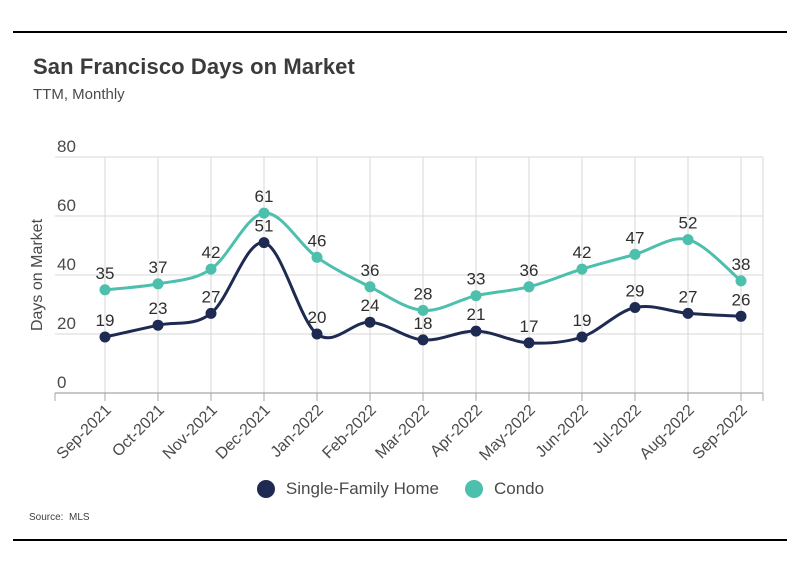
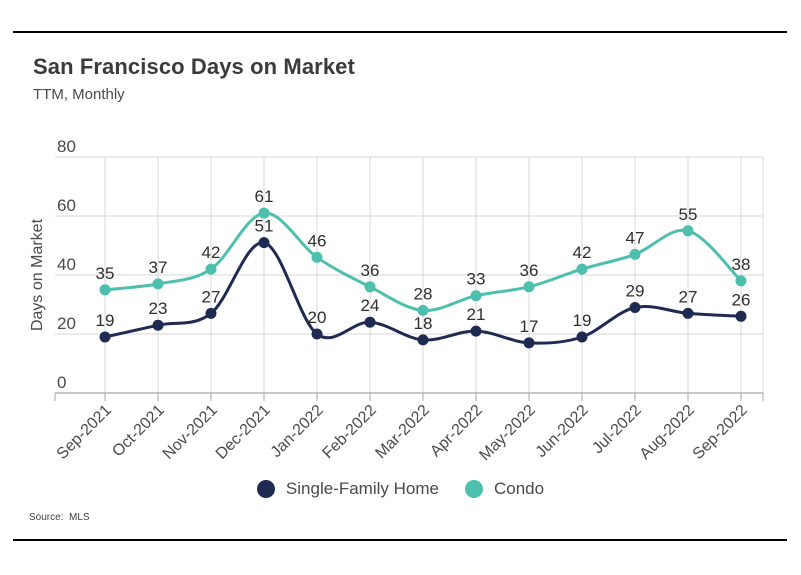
Condo/Aug-2022: 52 -> 55
